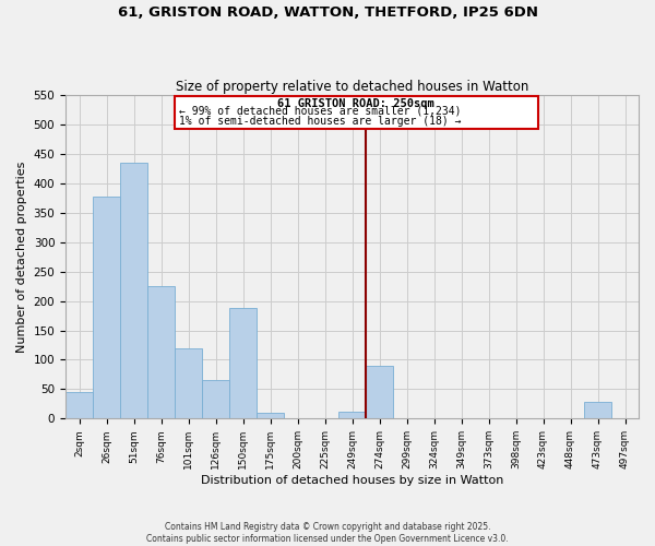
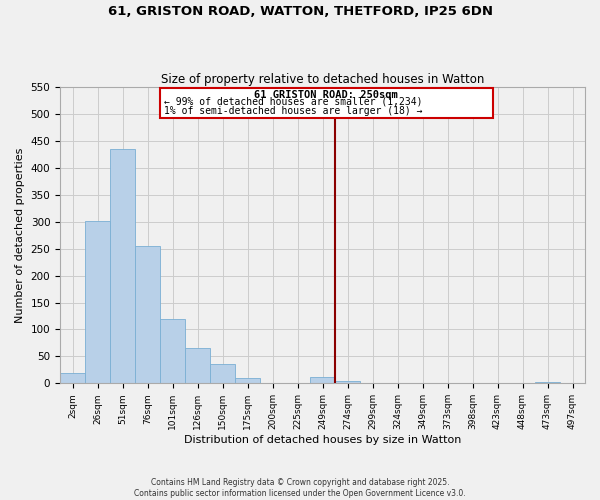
2sqm: 46 -> 20
26sqm: 378 -> 302
76sqm: 226 -> 255
150sqm: 188 -> 35
274sqm: 90 -> 4
473sqm: 28 -> 2
